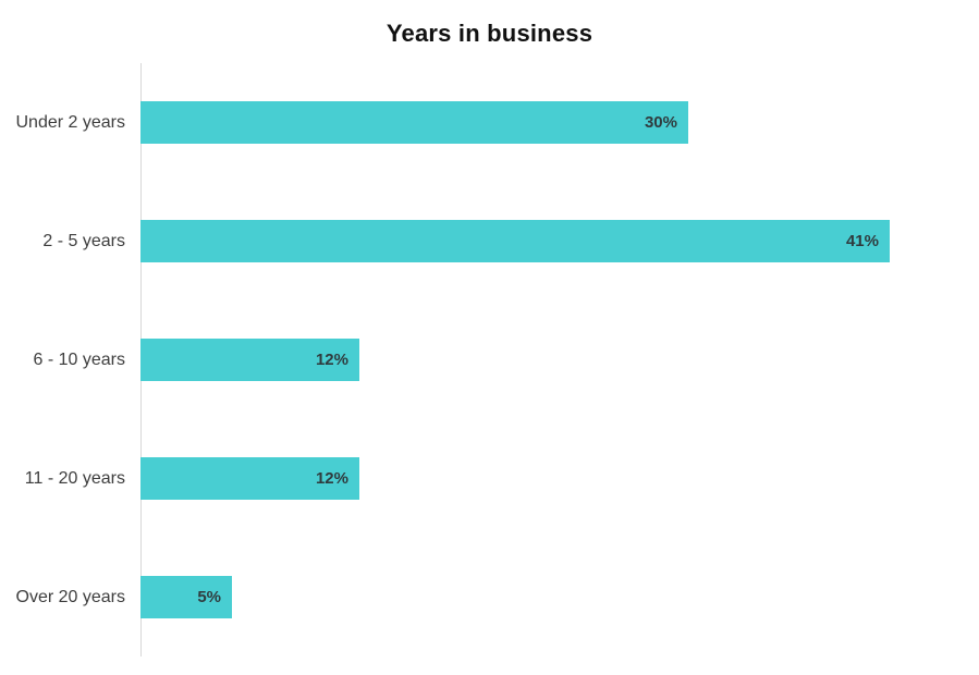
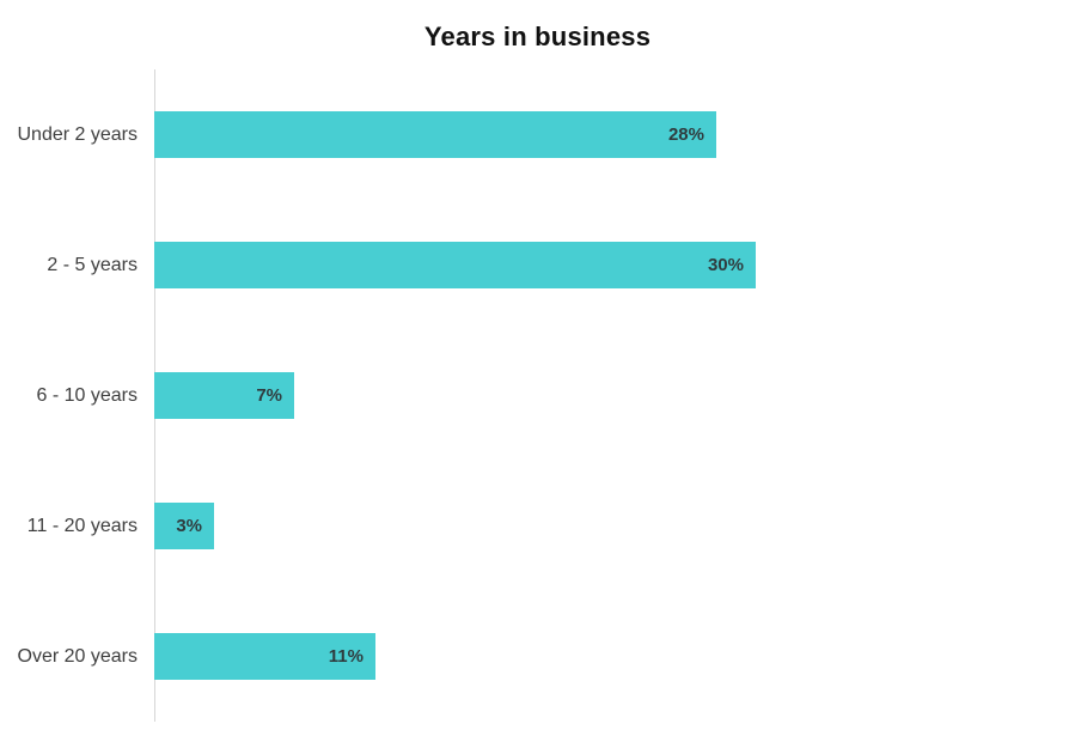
Under 2 years: 30% -> 28%
2 - 5 years: 41% -> 30%
6 - 10 years: 12% -> 7%
11 - 20 years: 12% -> 3%
Over 20 years: 5% -> 11%
